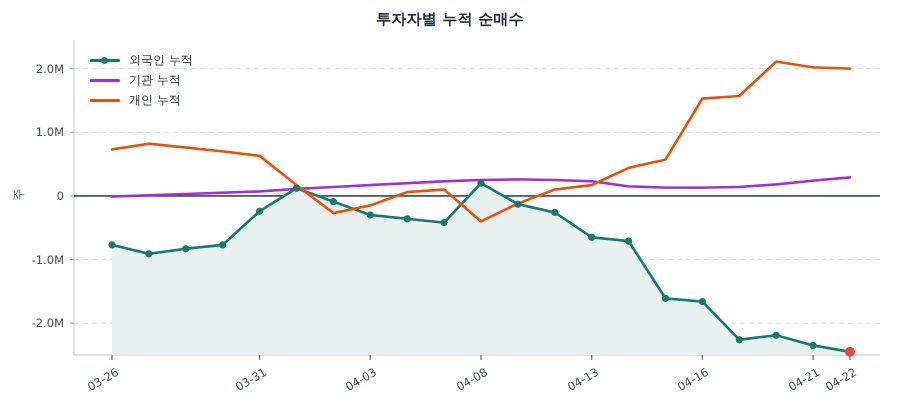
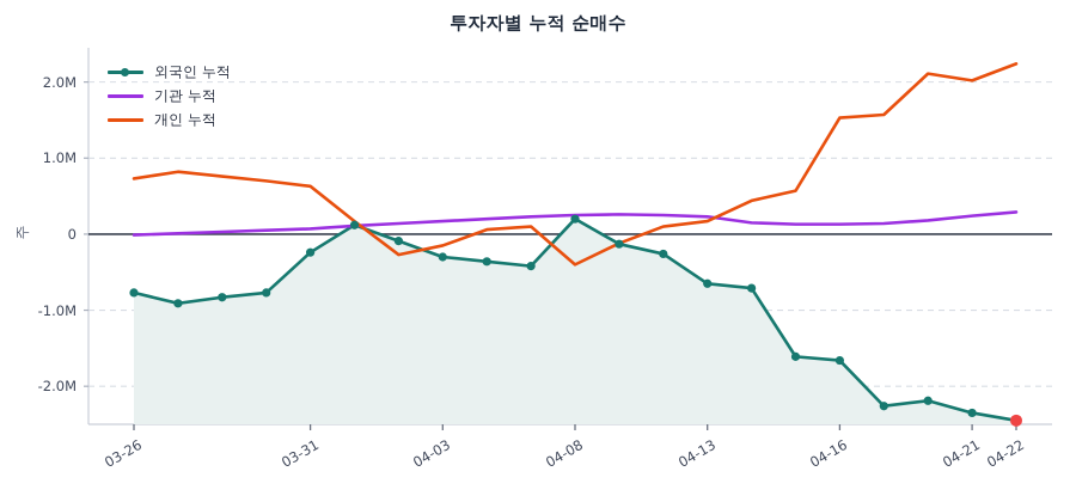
개인 누적/04-22: 2.0M -> 2.2M
